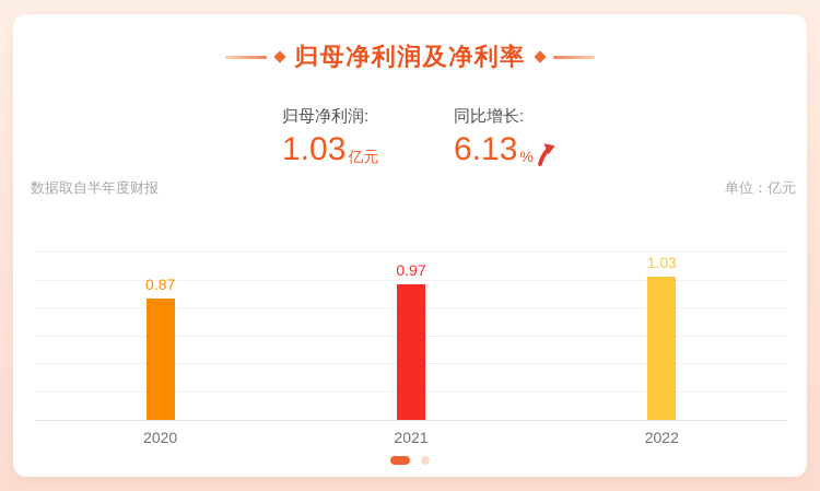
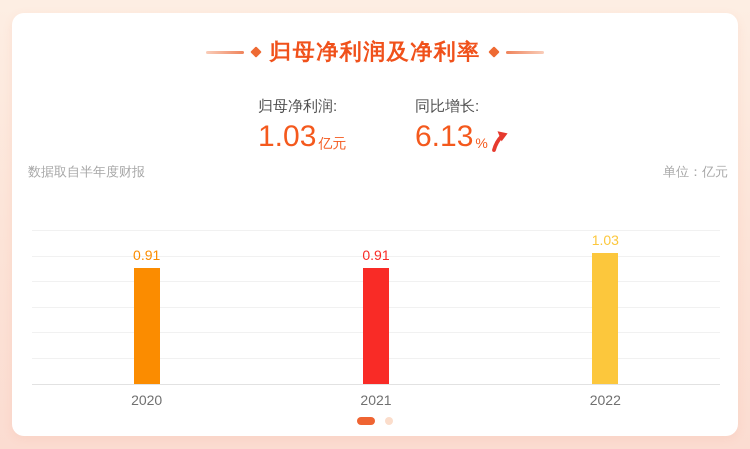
2020: 0.87 -> 0.91
2021: 0.97 -> 0.91
